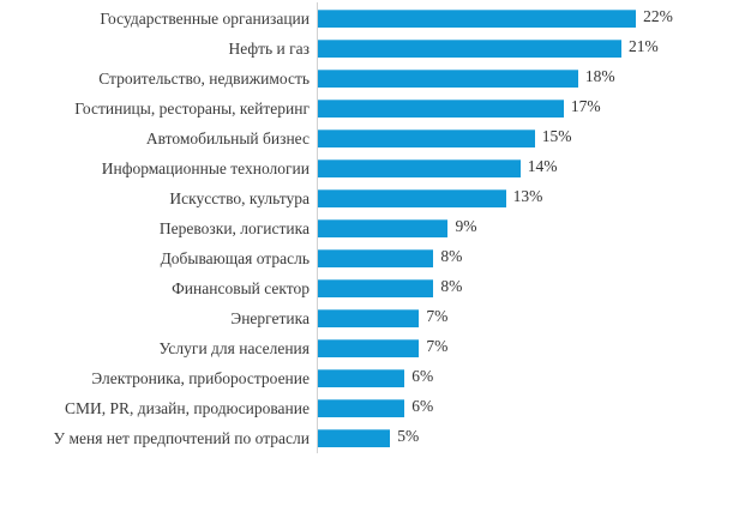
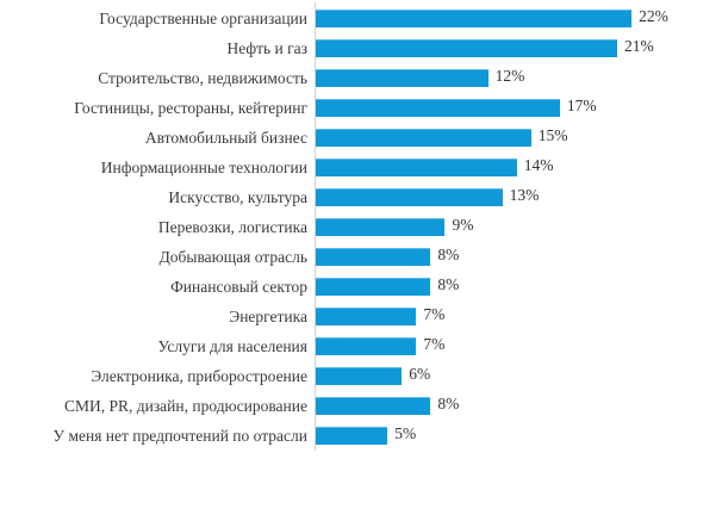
Строительство, недвижимость: 18% -> 12%
СМИ, PR, дизайн, продюсирование: 6% -> 8%
